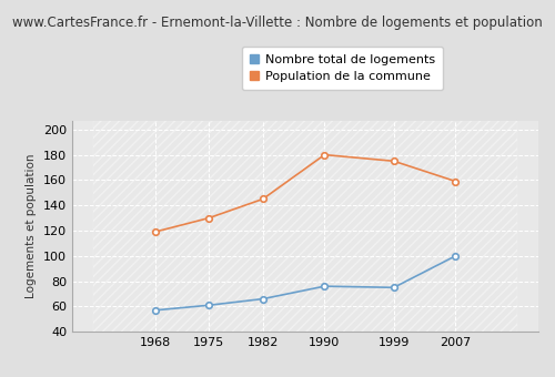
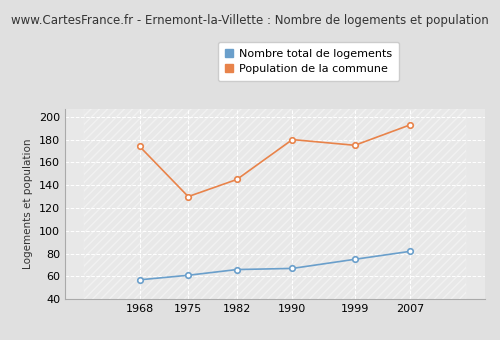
Population de la commune/1968: 119 -> 174
Nombre total de logements/1990: 76 -> 67
Nombre total de logements/2007: 100 -> 82
Population de la commune/2007: 159 -> 193
